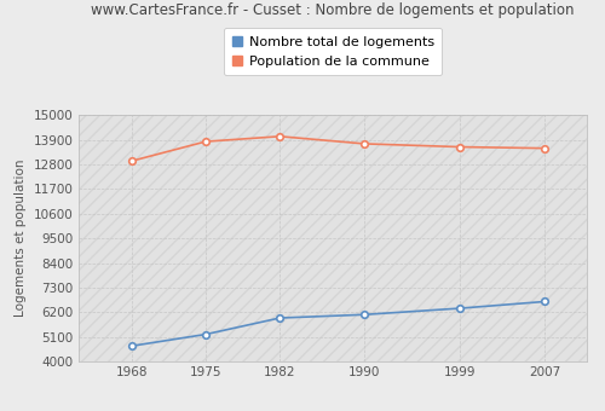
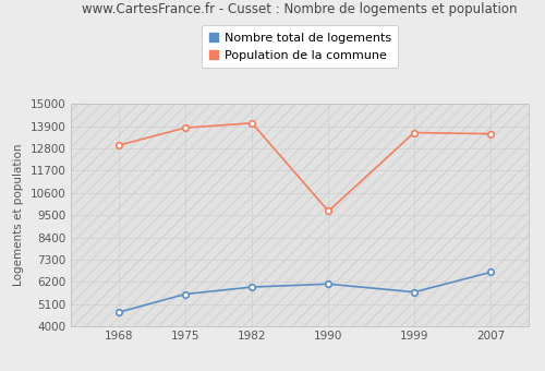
Nombre total de logements/1975: 5200 -> 5600
Population de la commune/1990: 13700 -> 9700
Nombre total de logements/1999: 6400 -> 5700
